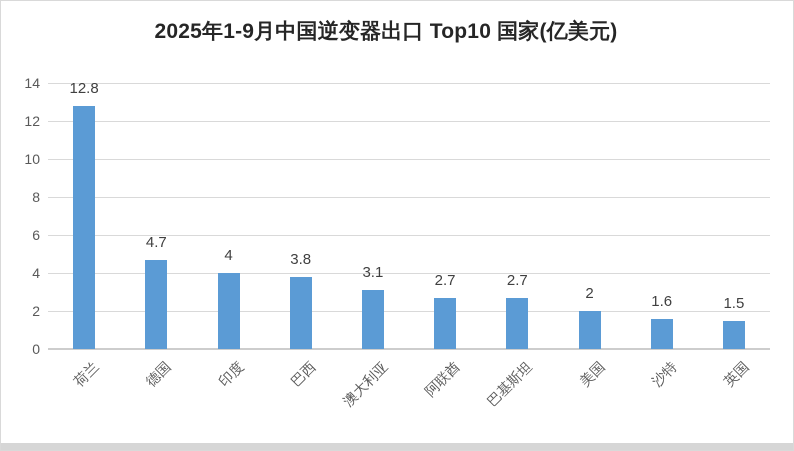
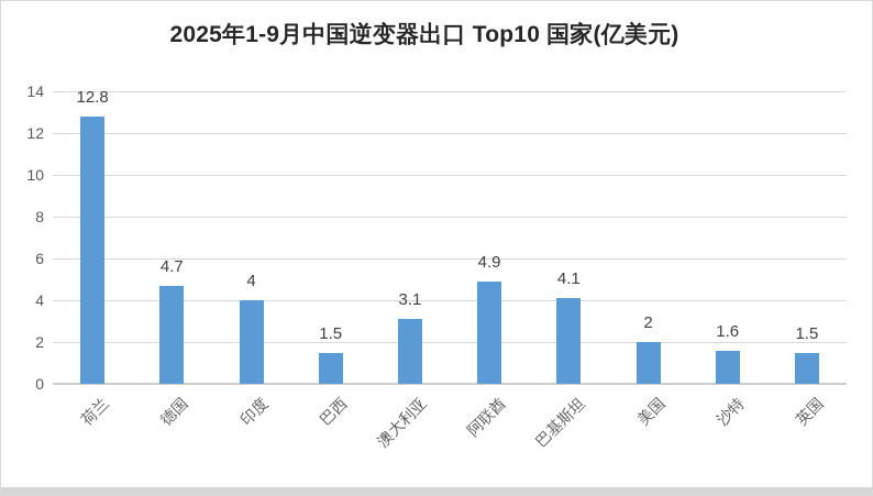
巴西: 3.8 -> 1.5
阿联酋: 2.7 -> 4.9
巴基斯坦: 2.7 -> 4.1
